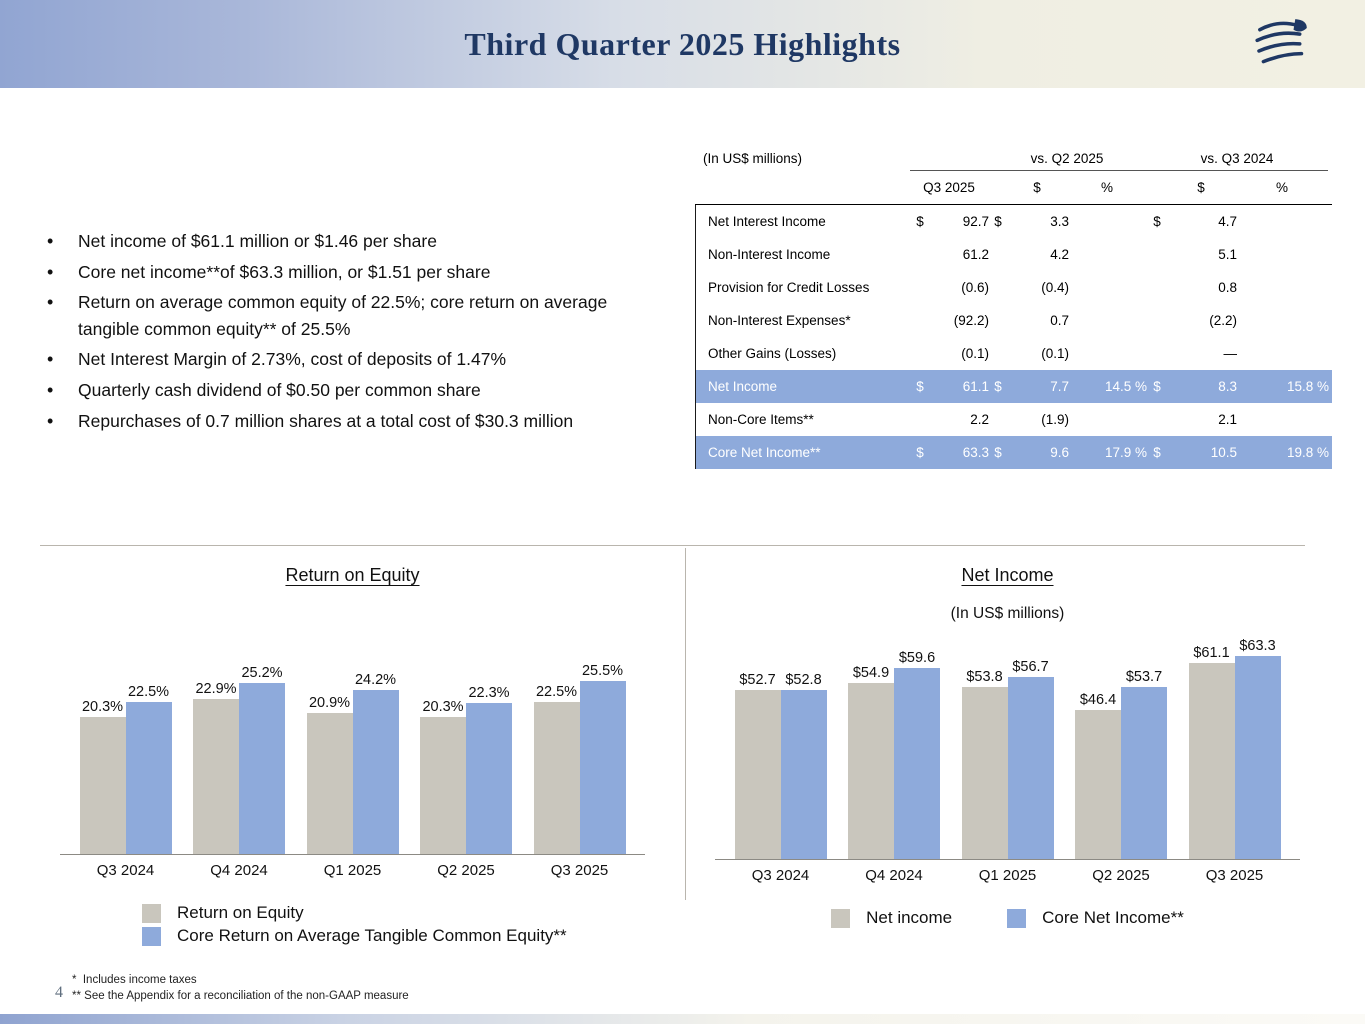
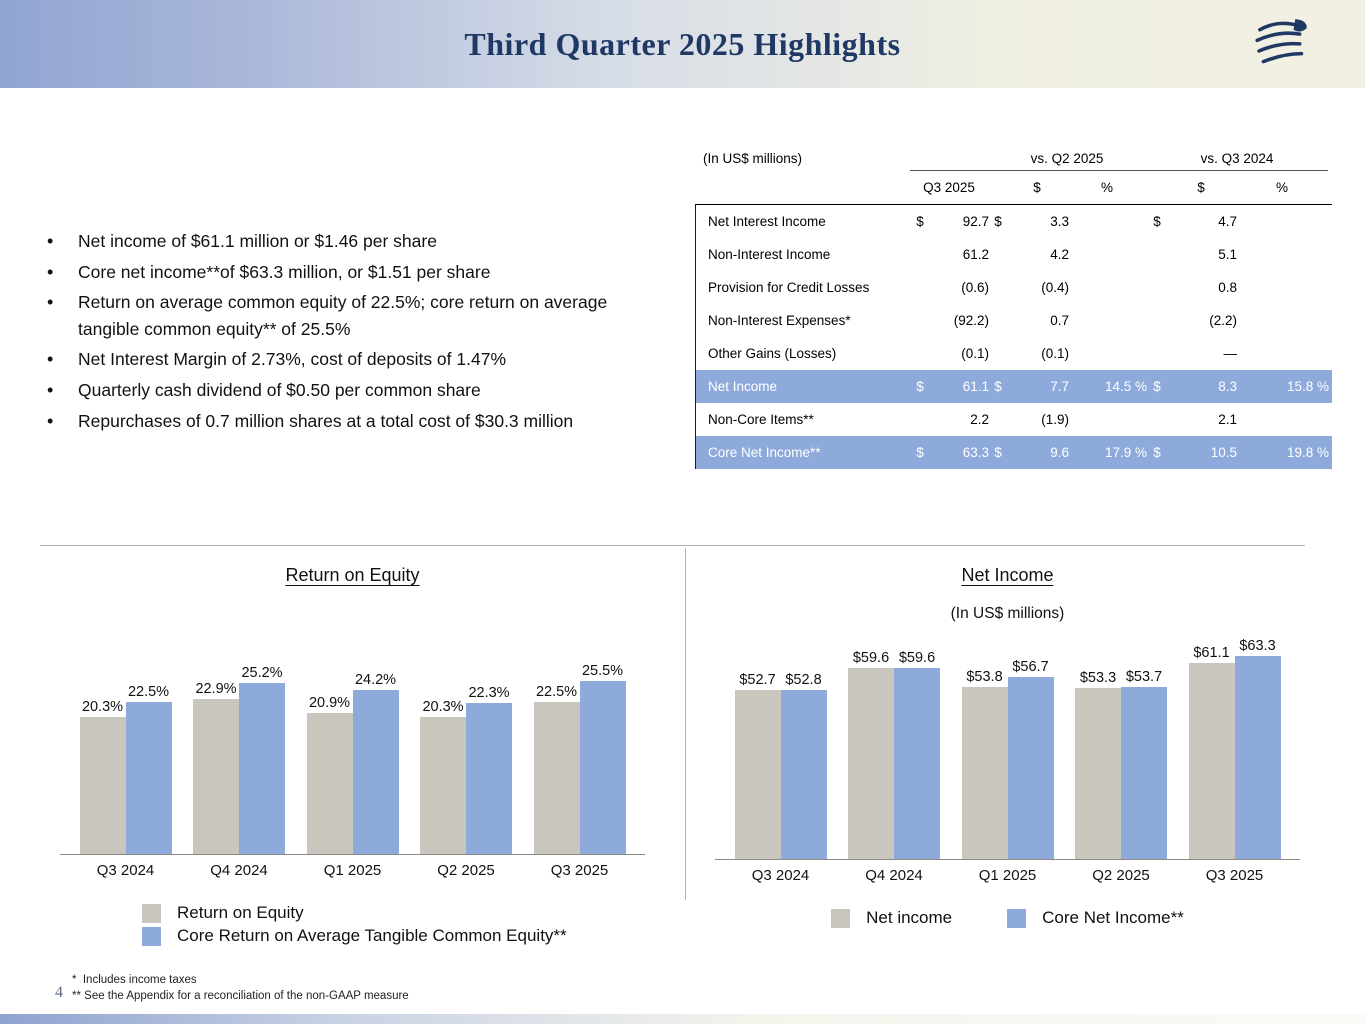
Net Income/Net income/Q4 2024: $54.9 -> $59.6
Net Income/Net income/Q2 2025: $46.4 -> $53.3
